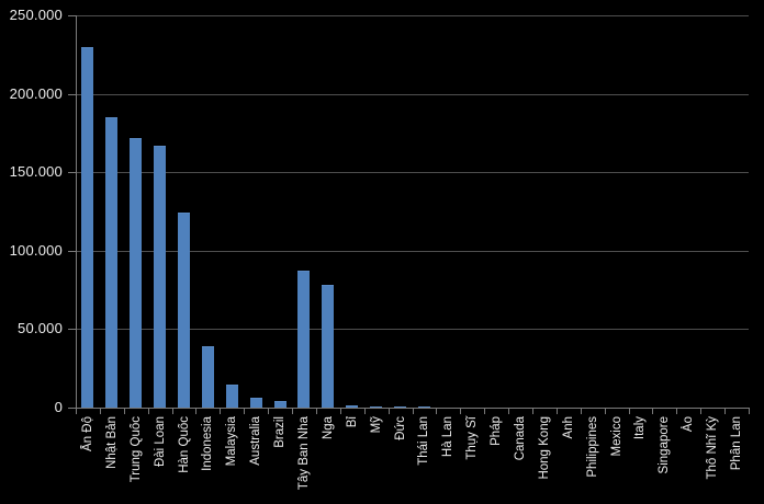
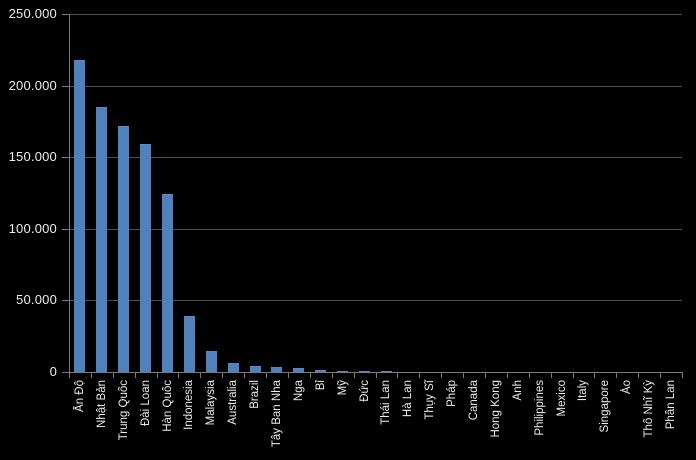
Ấn Độ: 230000 -> 218000
Đài Loan: 167000 -> 159000
Tây Ban Nha: 87000 -> 4000
Nga: 78000 -> 3000
